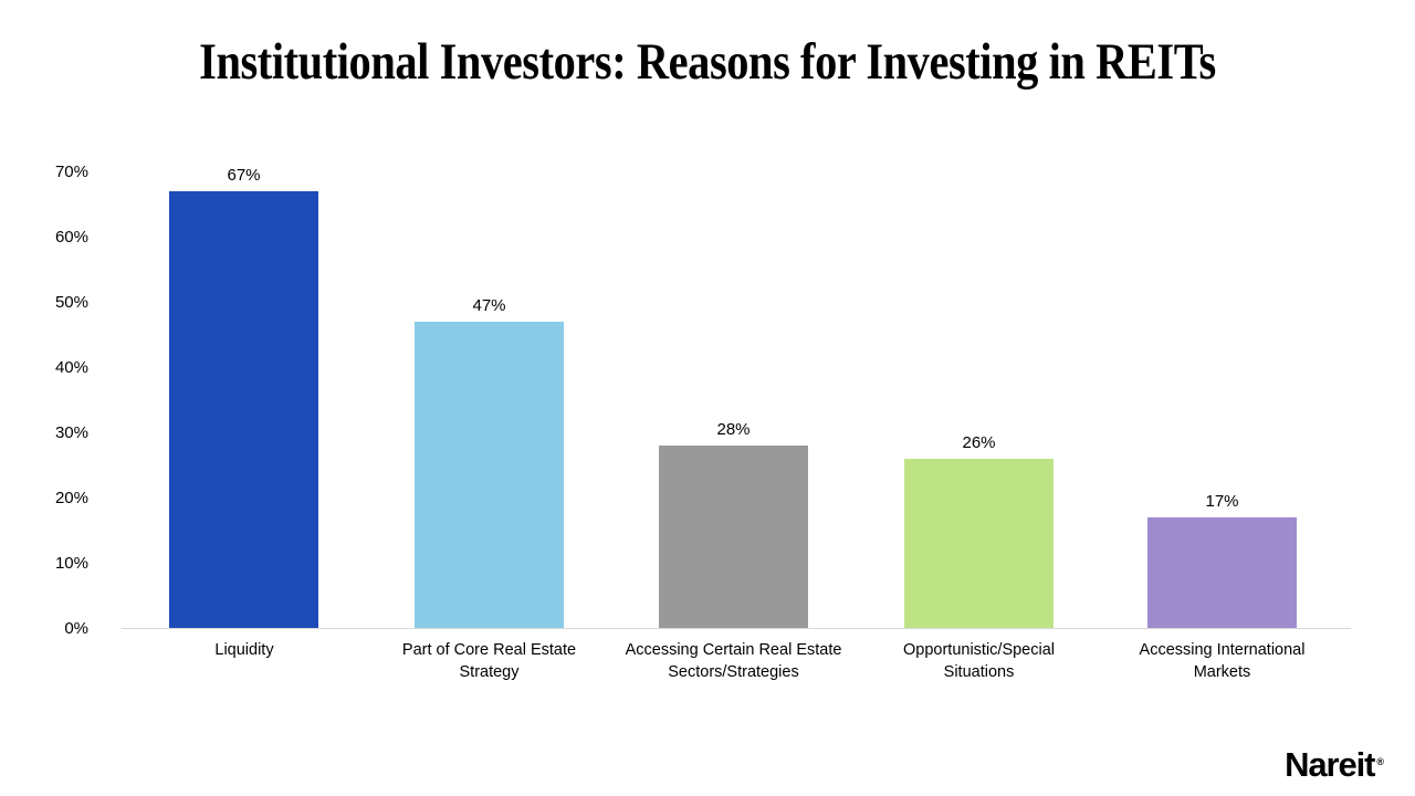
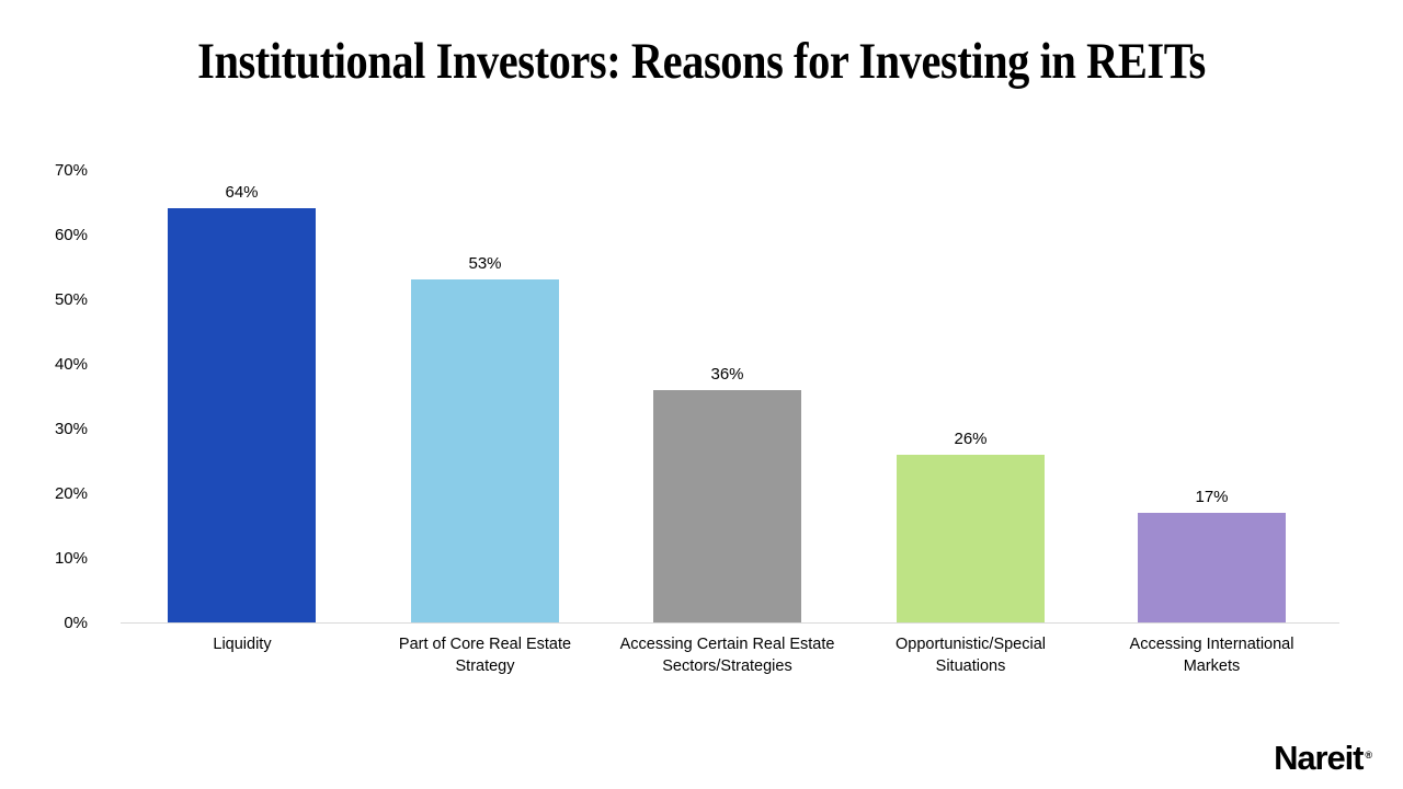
Liquidity: 67% -> 64%
Part of Core Real Estate Strategy: 47% -> 53%
Accessing Certain Real Estate Sectors/Strategies: 28% -> 36%
